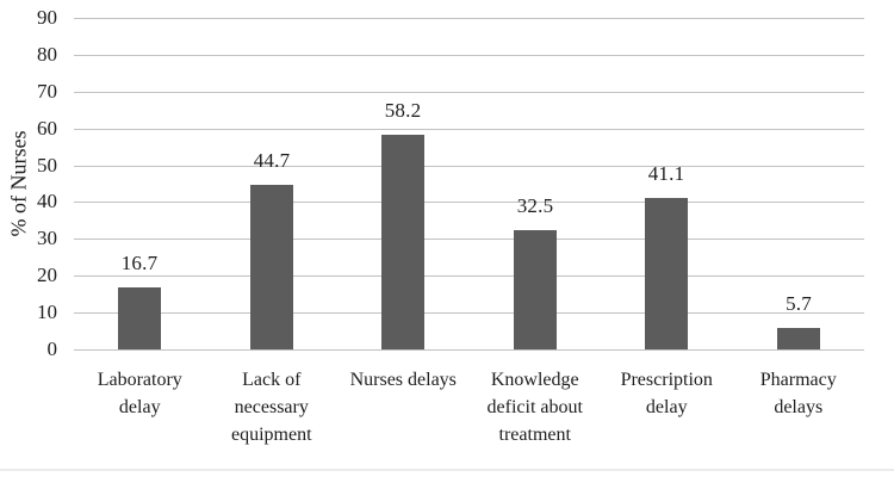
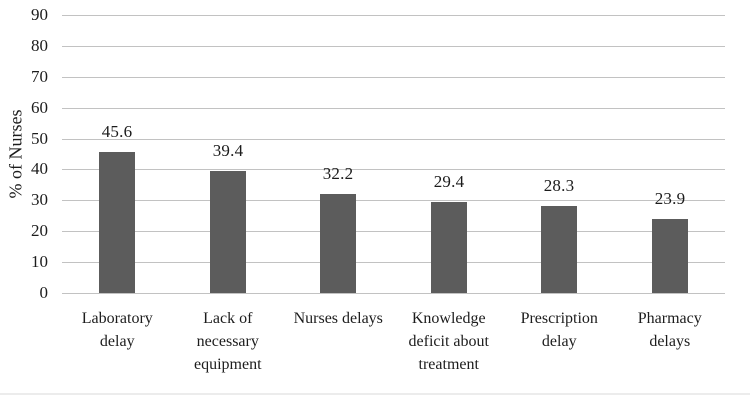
Laboratory delay: 16.7 -> 45.6
Lack of necessary equipment: 44.7 -> 39.4
Nurses delays: 58.2 -> 32.2
Knowledge deficit about treatment: 32.5 -> 29.4
Prescription delay: 41.1 -> 28.3
Pharmacy delays: 5.7 -> 23.9
